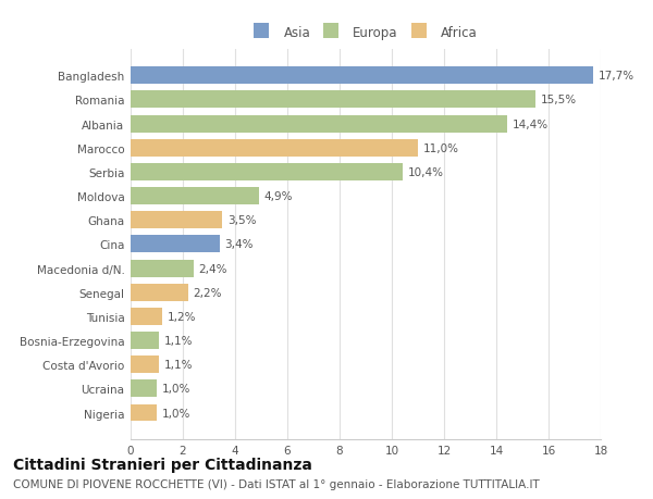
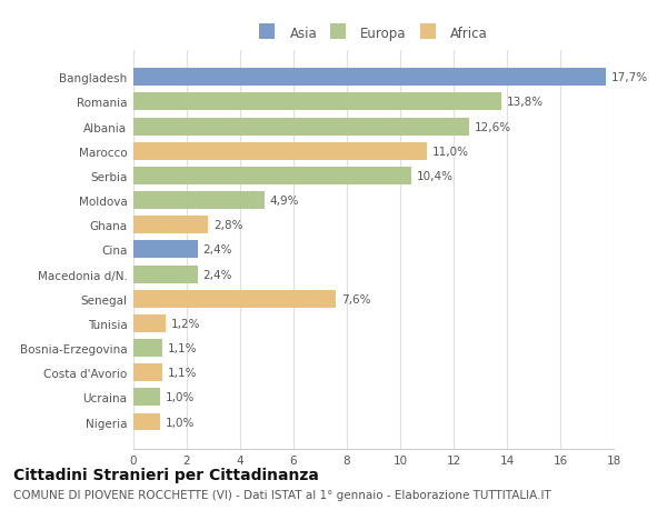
Romania: 15,5% -> 13,8%
Albania: 14,4% -> 12,6%
Ghana: 3,5% -> 2,8%
Cina: 3,4% -> 2,4%
Senegal: 2,2% -> 7,6%
